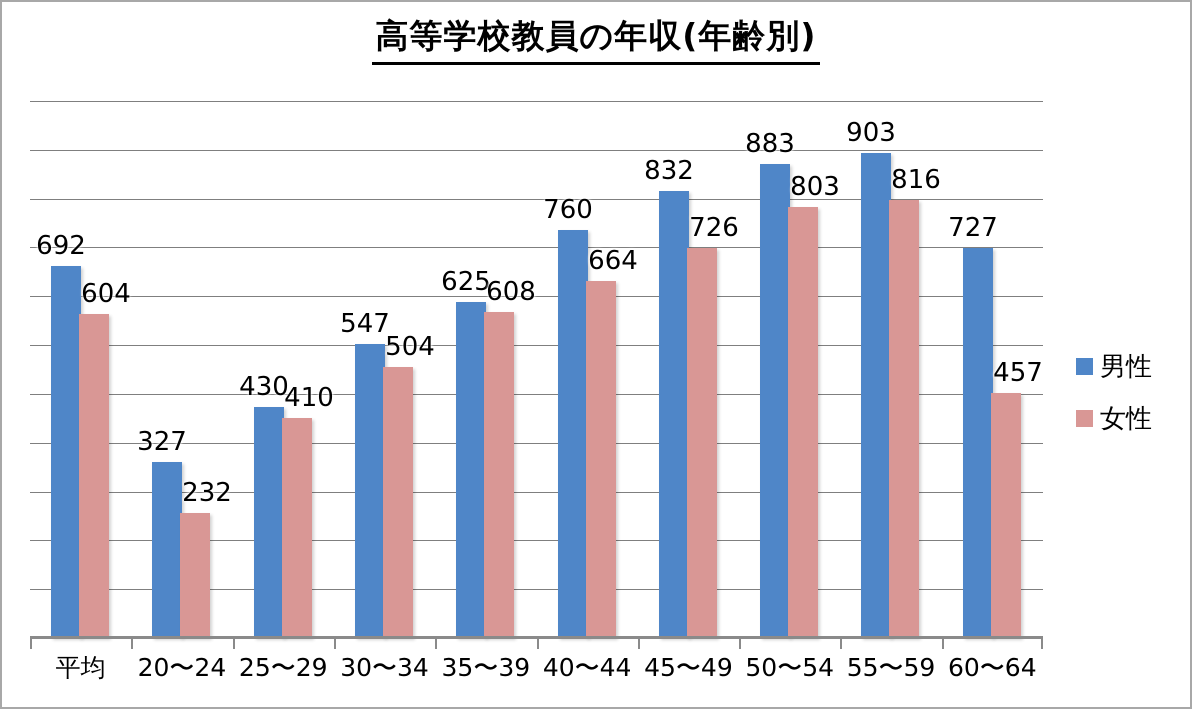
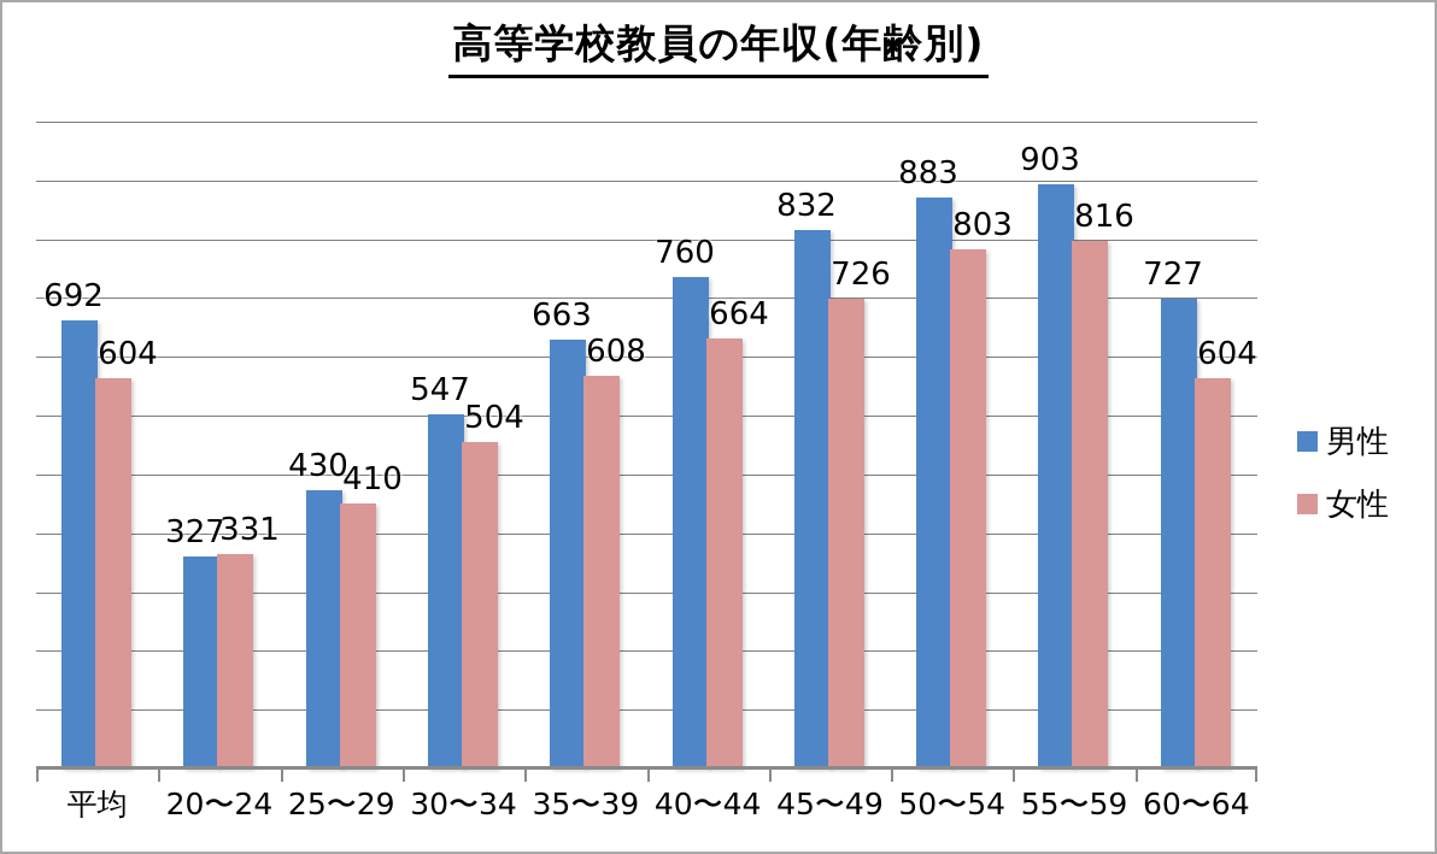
女性/20〜24: 232 -> 331
男性/35〜39: 625 -> 663
女性/60〜64: 457 -> 604
